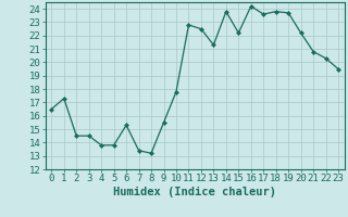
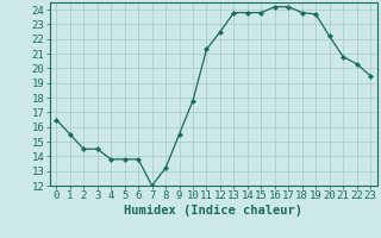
1: 17.3 -> 15.5
6: 15.3 -> 13.8
7: 13.4 -> 12.0
11: 22.8 -> 21.3
13: 21.3 -> 23.8
15: 22.2 -> 23.8
17: 23.6 -> 24.2
